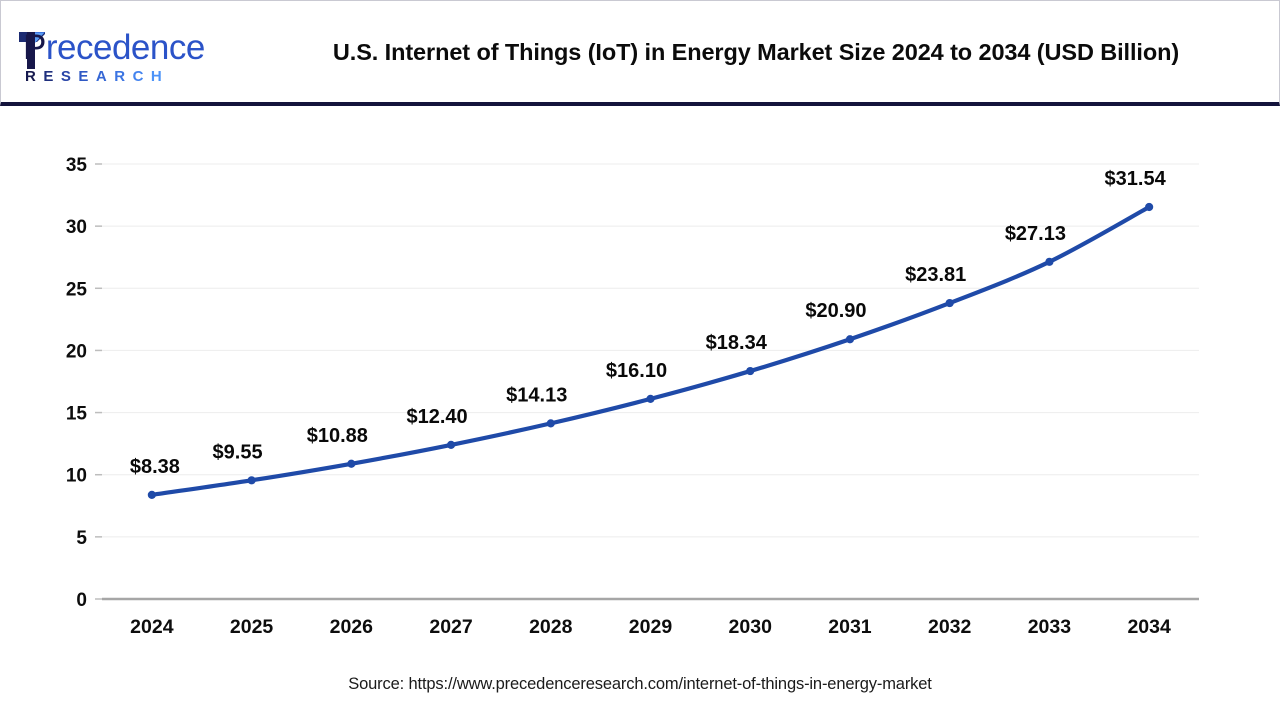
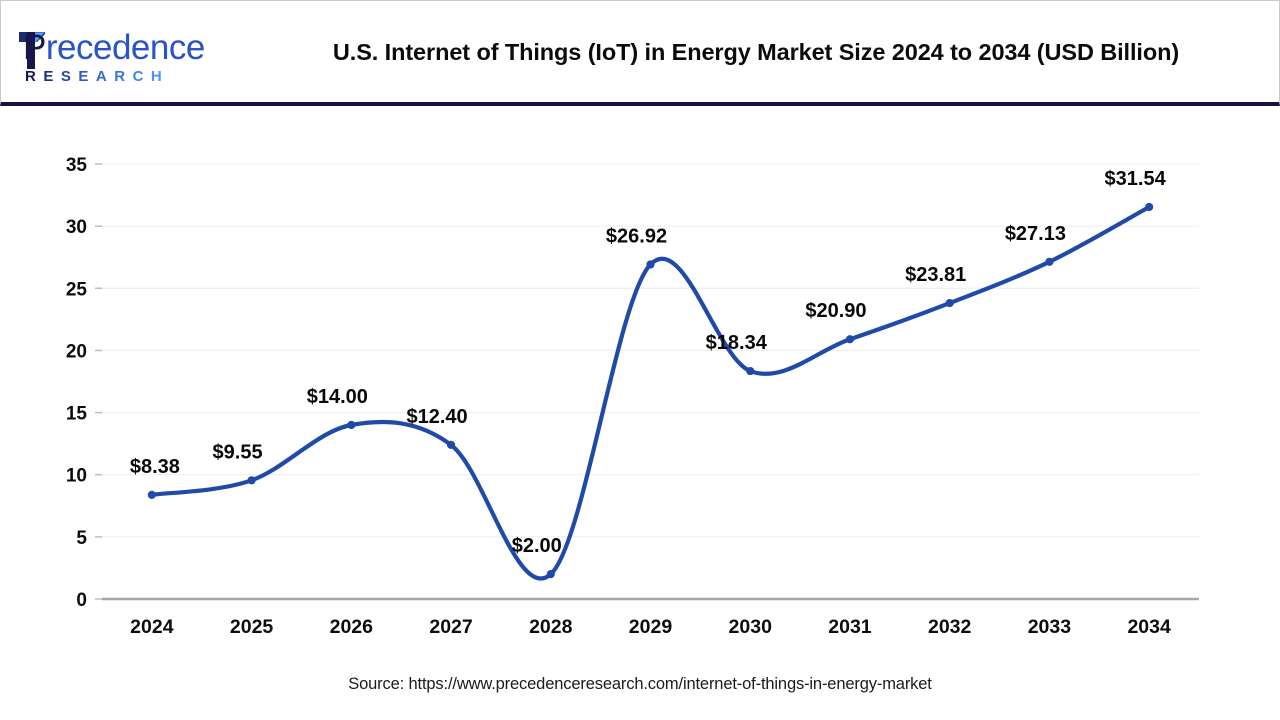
2026: $10.88 -> $14.00
2028: $14.13 -> $2.00
2029: $16.10 -> $26.92
